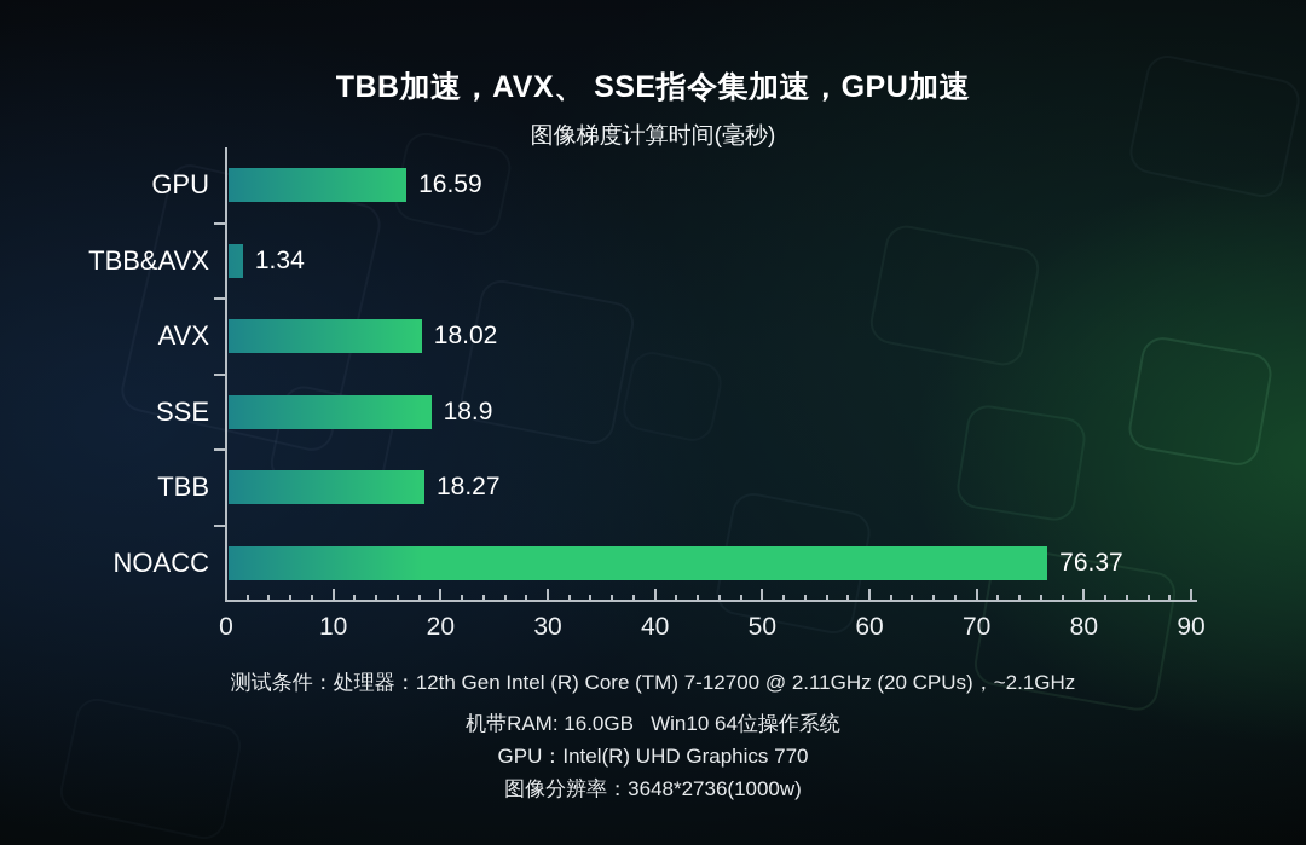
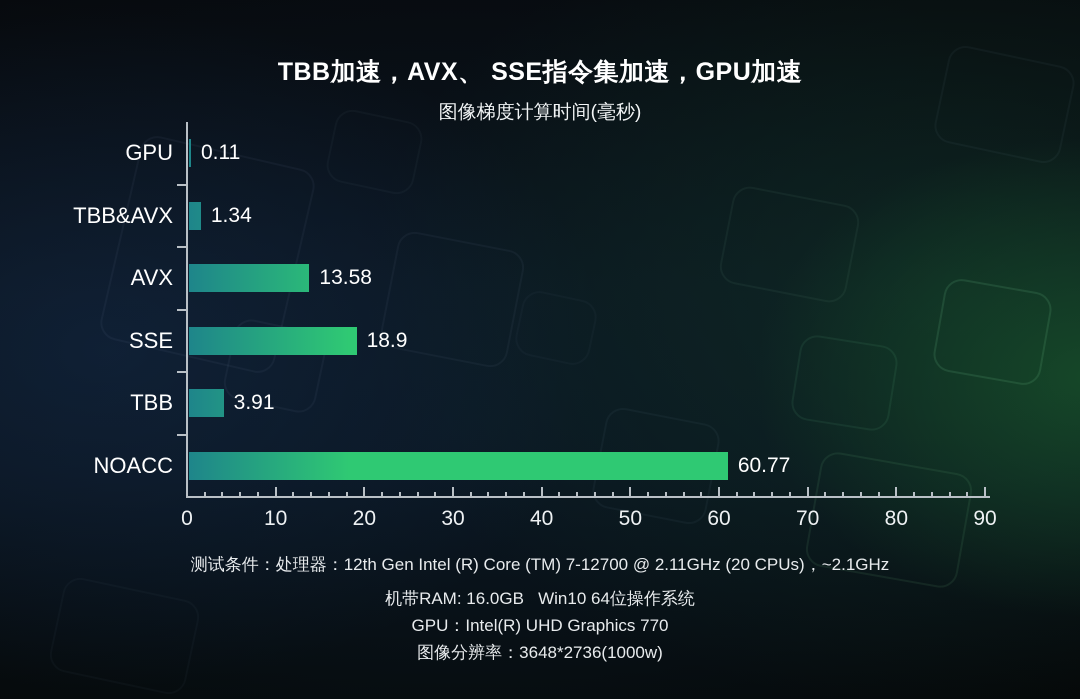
GPU: 16.59 -> 0.11
AVX: 18.02 -> 13.58
TBB: 18.27 -> 3.91
NOACC: 76.37 -> 60.77
